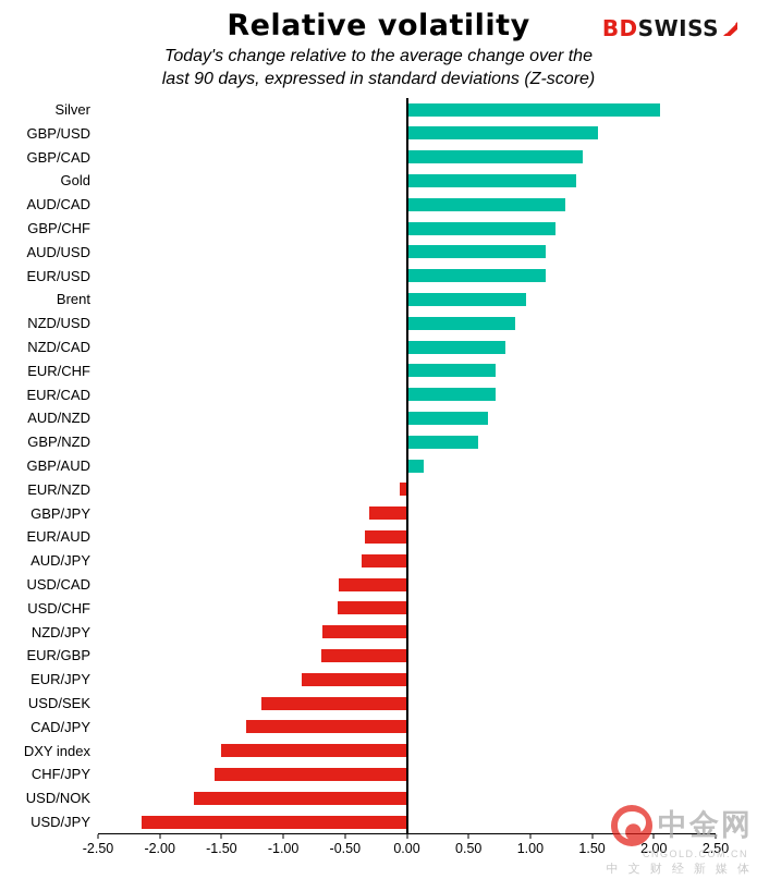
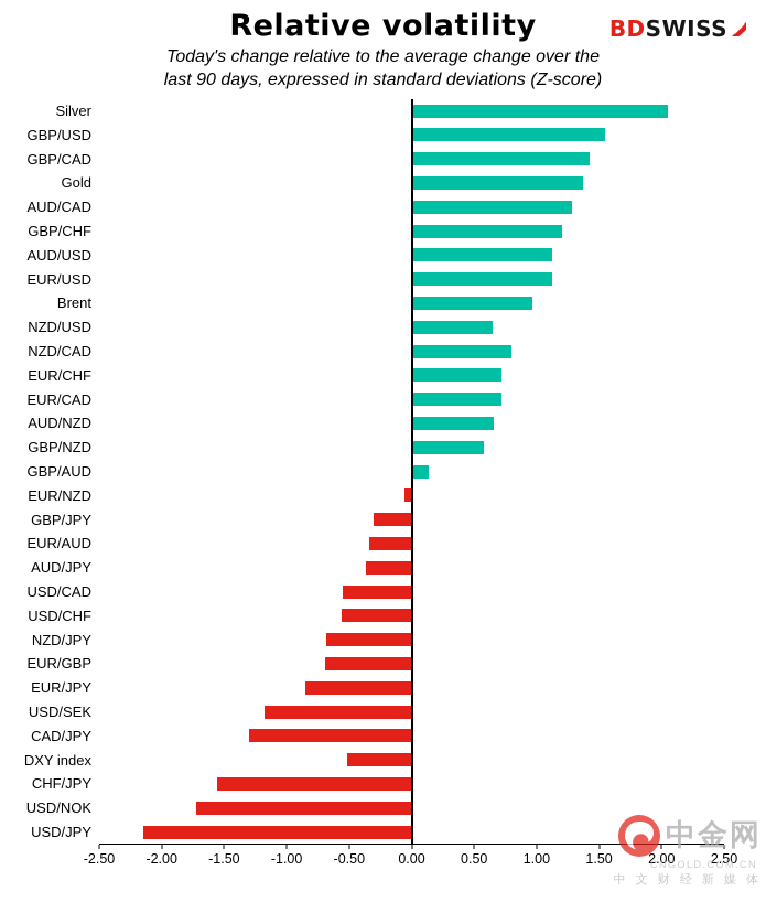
NZD/USD: 0.88 -> 0.65
DXY index: -1.50 -> -0.52
